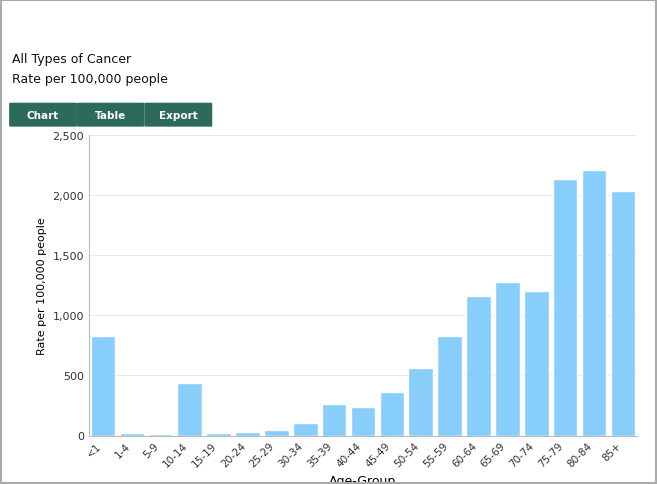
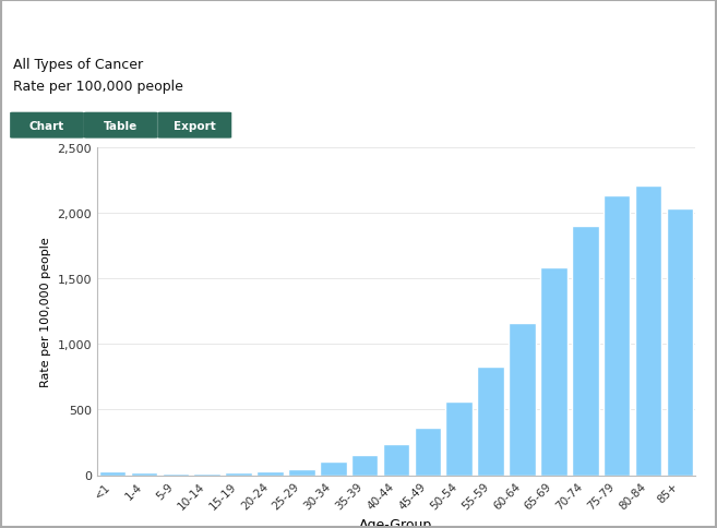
<1: 830 -> 20
10-14: 440 -> 10
35-39: 260 -> 160
65-69: 1,280 -> 1,580
70-74: 1,200 -> 1,900
